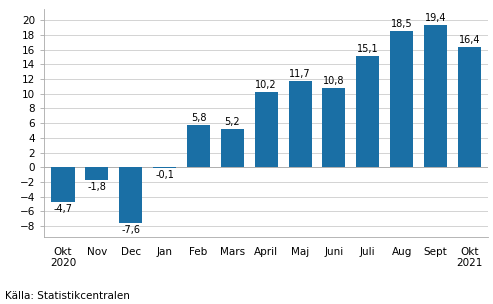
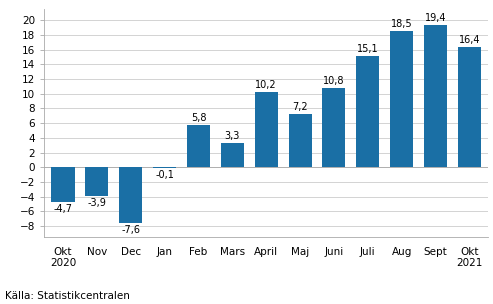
Nov: -1,8 -> -3,9
Mars: 5,2 -> 3,3
Maj: 11,7 -> 7,2
